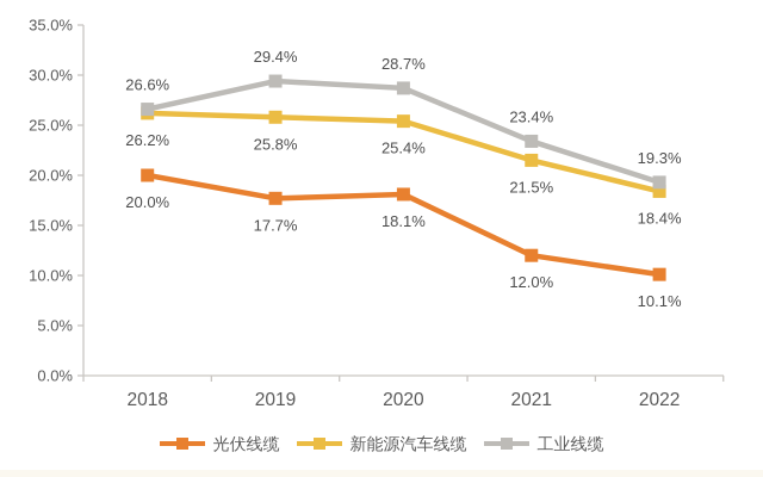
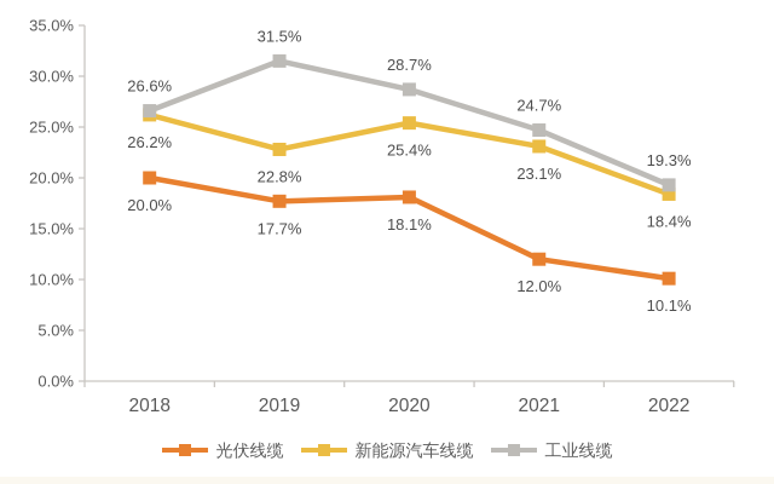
新能源汽车线缆/2019: 25.8% -> 22.8%
工业线缆/2019: 29.4% -> 31.5%
新能源汽车线缆/2021: 21.5% -> 23.1%
工业线缆/2021: 23.4% -> 24.7%
